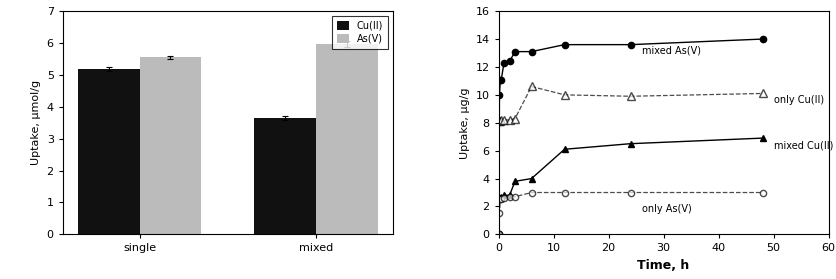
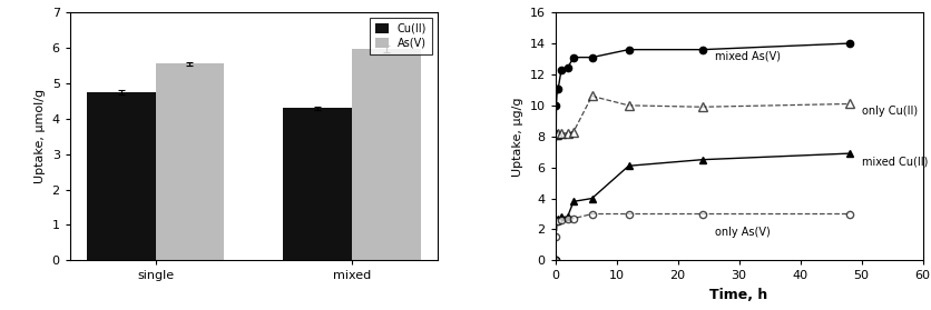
Cu(II)/single: 5.18 -> 4.75
Cu(II)/mixed: 3.65 -> 4.30
